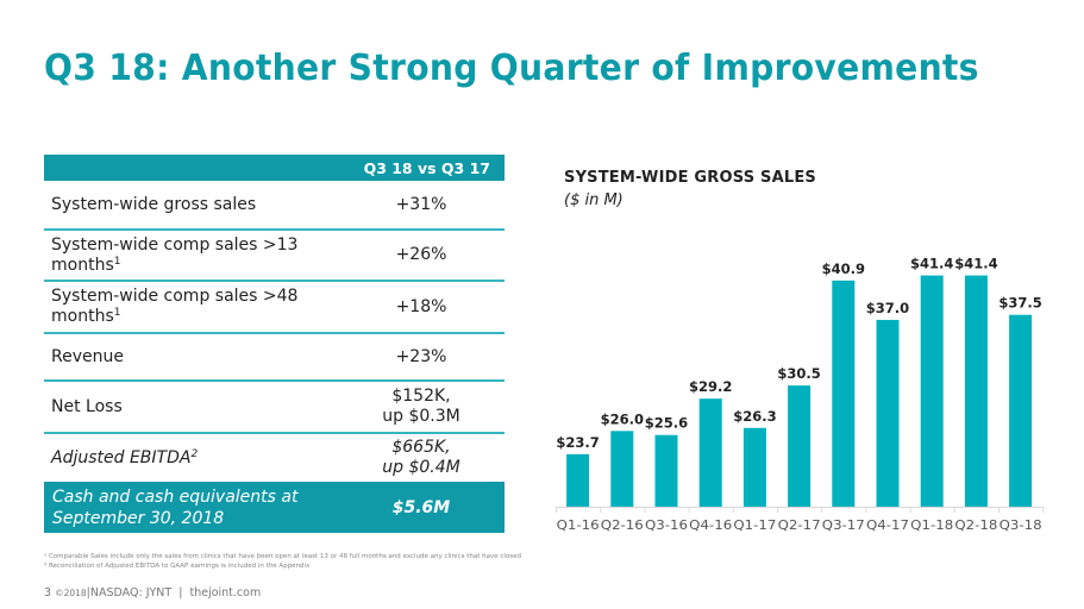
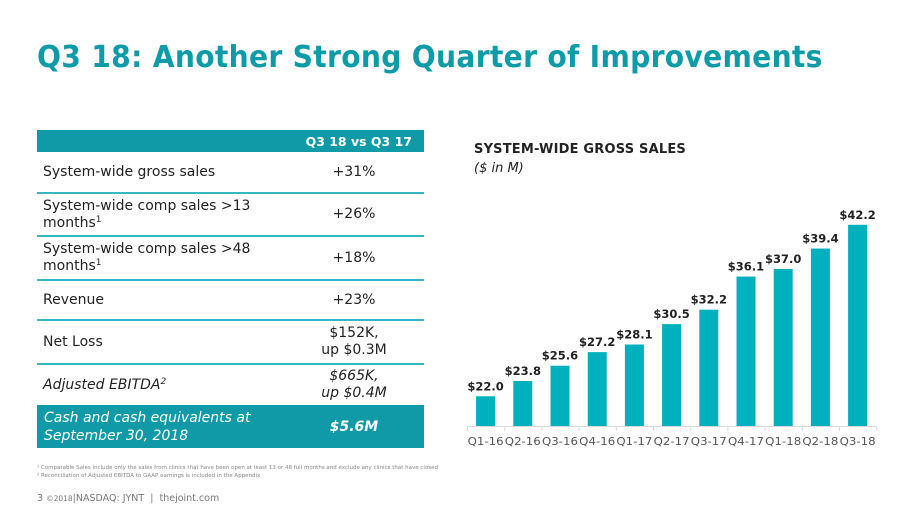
Q1-16: $23.7 -> $22.0
Q2-16: $26.0 -> $23.8
Q4-16: $29.2 -> $27.2
Q1-17: $26.3 -> $28.1
Q3-17: $40.9 -> $32.2
Q4-17: $37.0 -> $36.1
Q1-18: $41.4 -> $37.0
Q2-18: $41.4 -> $39.4
Q3-18: $37.5 -> $42.2
